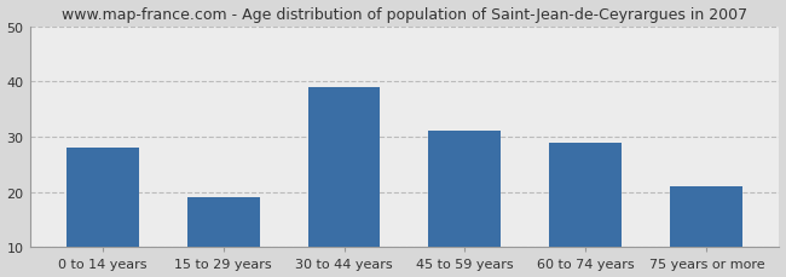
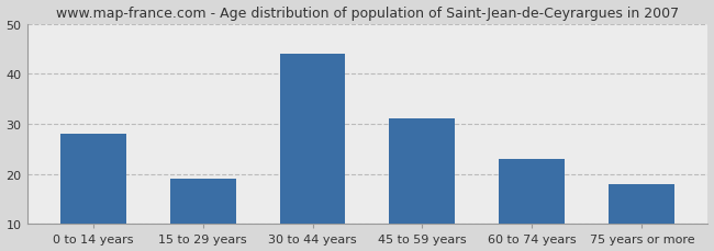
30 to 44 years: 39 -> 44
60 to 74 years: 29 -> 23
75 years or more: 21 -> 18
